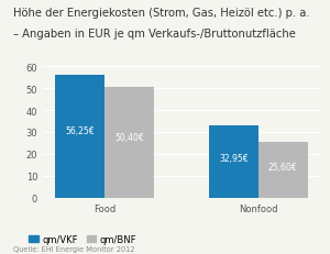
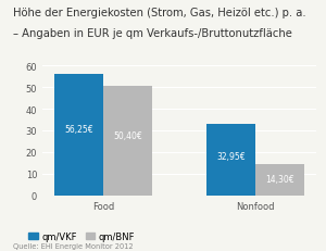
qm/BNF/Nonfood: 25,60€ -> 14,30€
